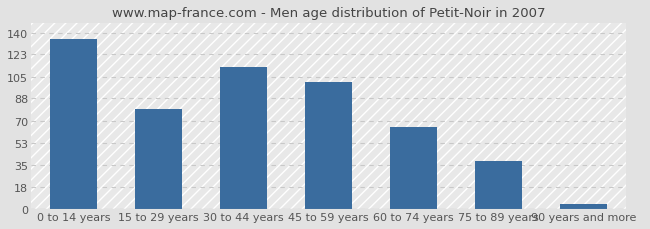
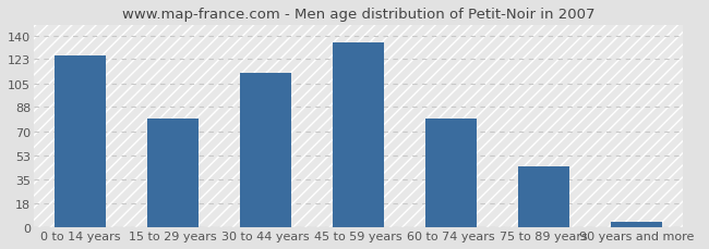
0 to 14 years: 135 -> 126
45 to 59 years: 101 -> 135
60 to 74 years: 65 -> 80
75 to 89 years: 38 -> 45
